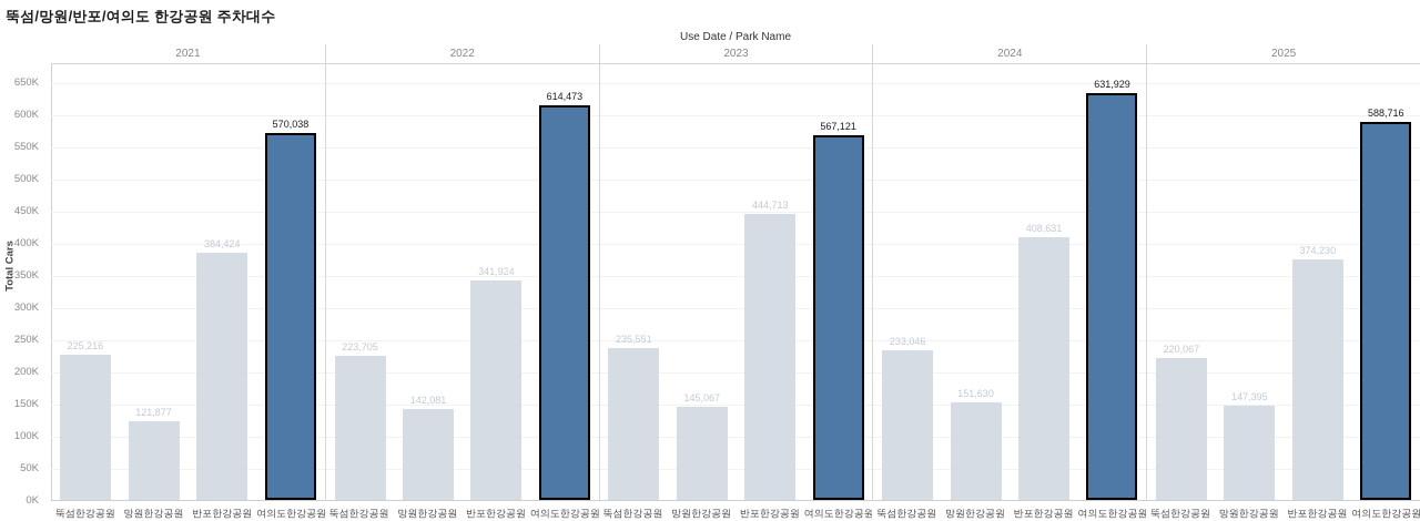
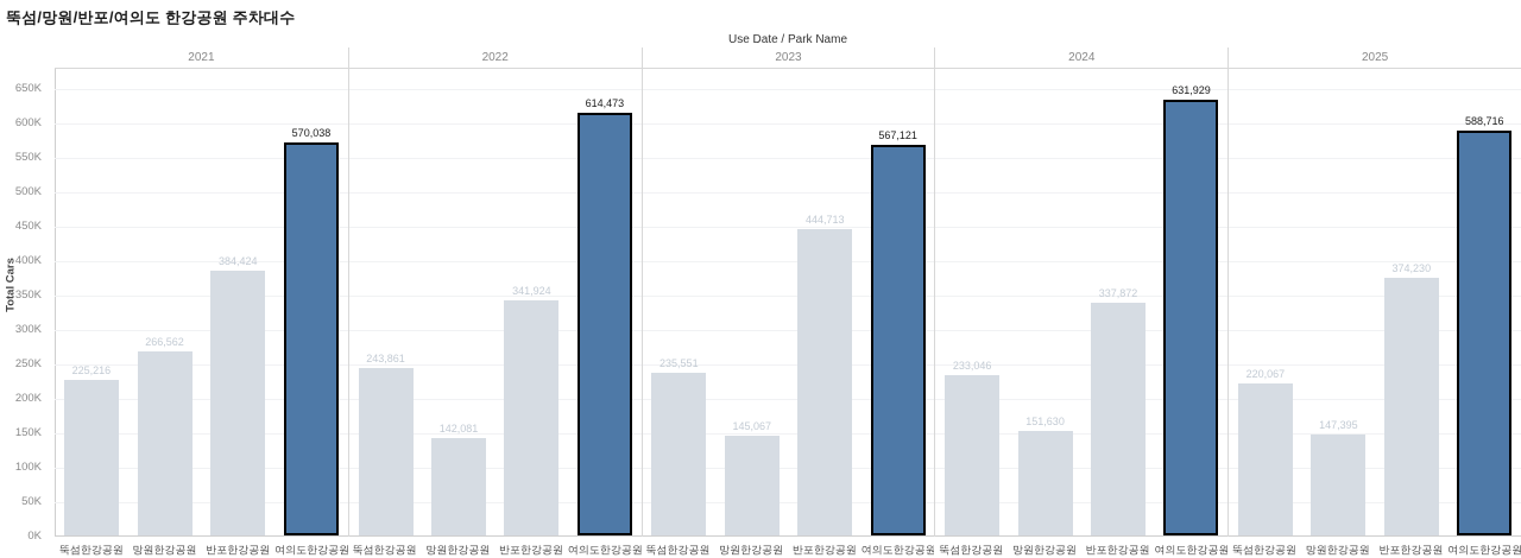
2022/뚝섬한강공원: 223,705 -> 243,861
2021/망원한강공원: 121,877 -> 266,562
2024/반포한강공원: 408,631 -> 337,872
